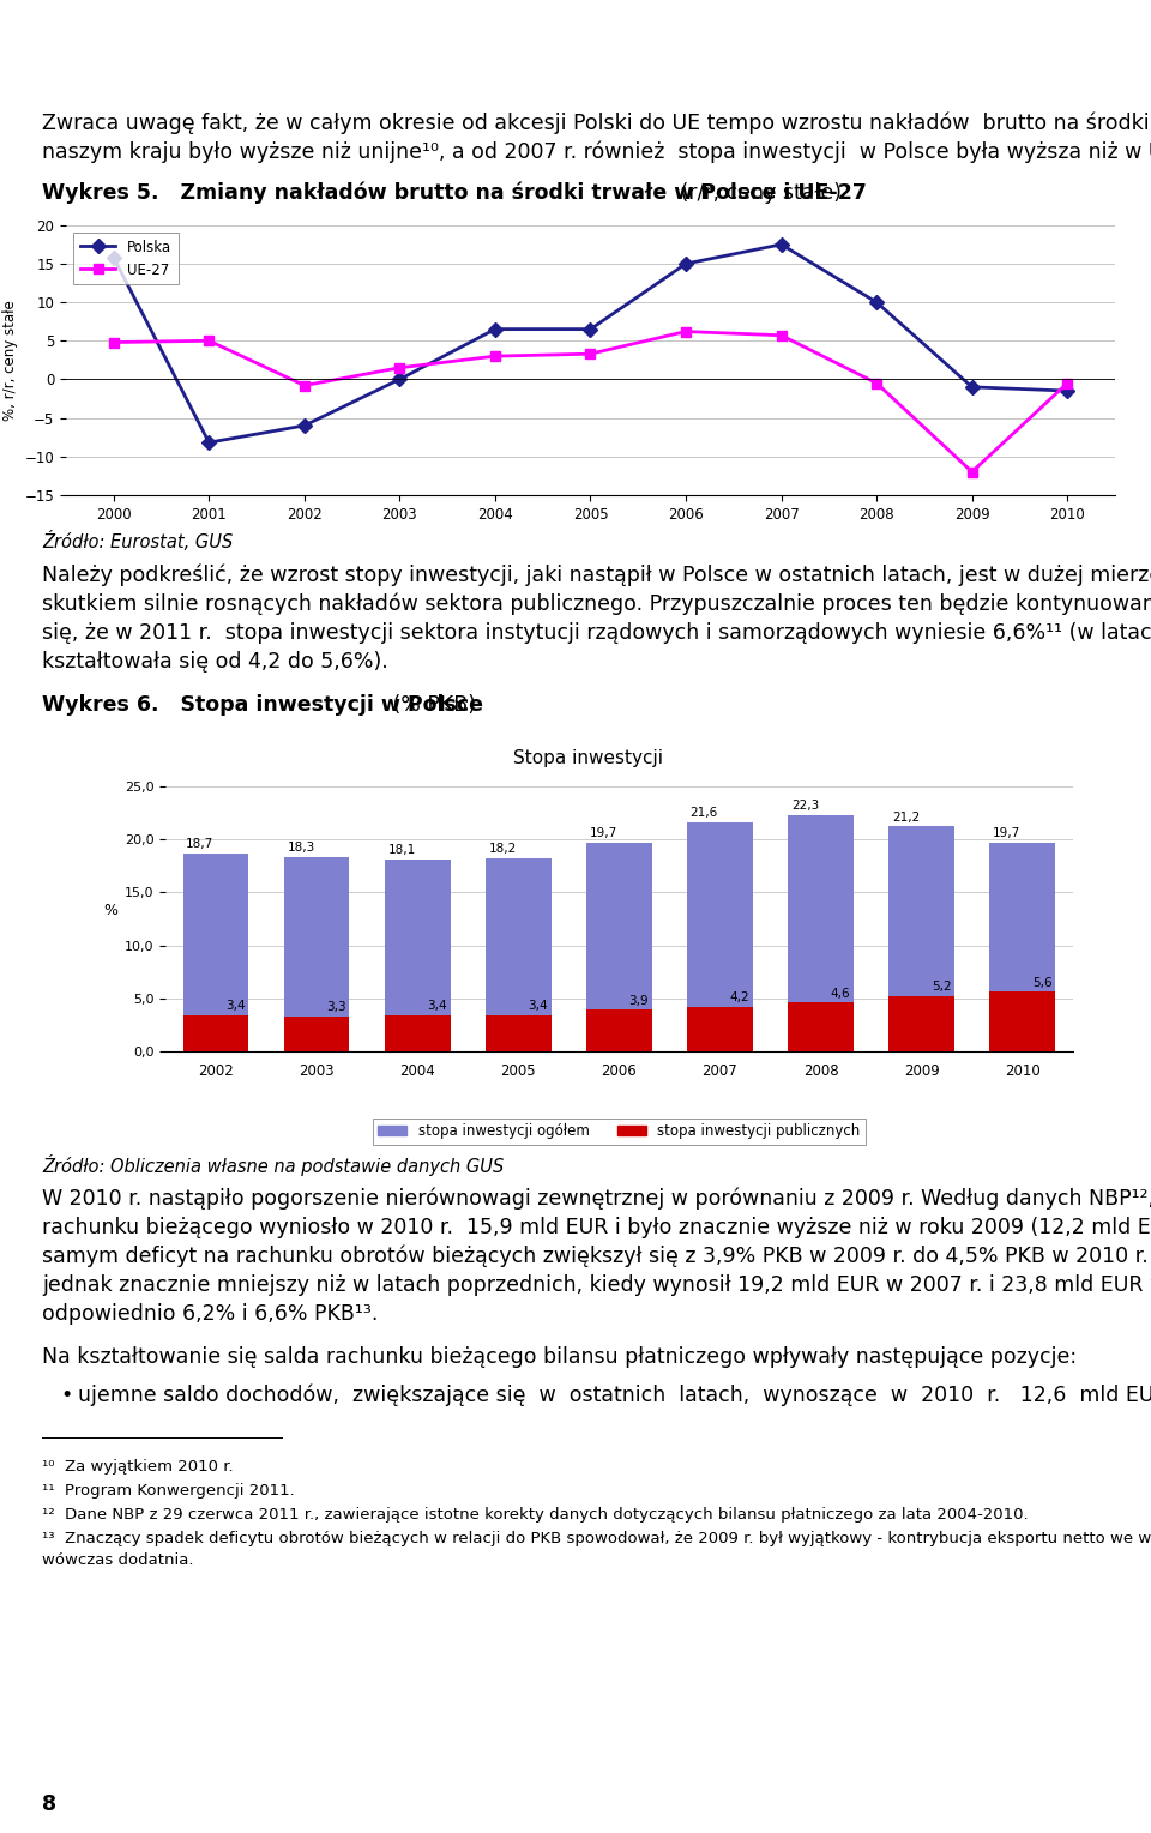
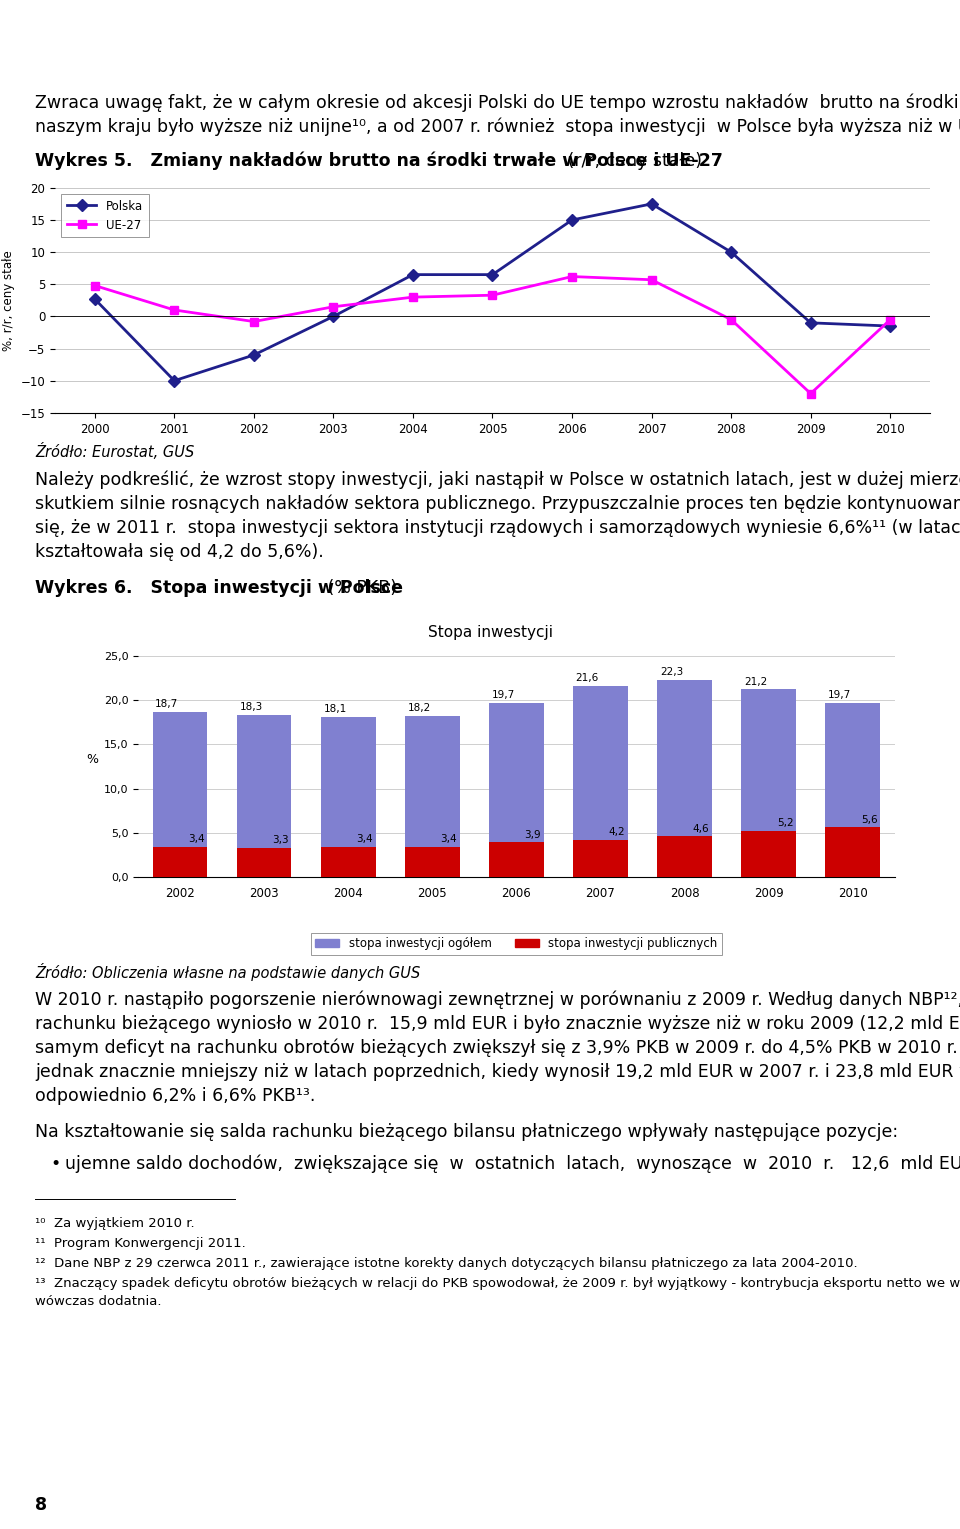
Polska/2000: 15.8 -> 2.7
Polska/2001: -8.2 -> -10.0
UE-27/2001: 5.0 -> 1.0
